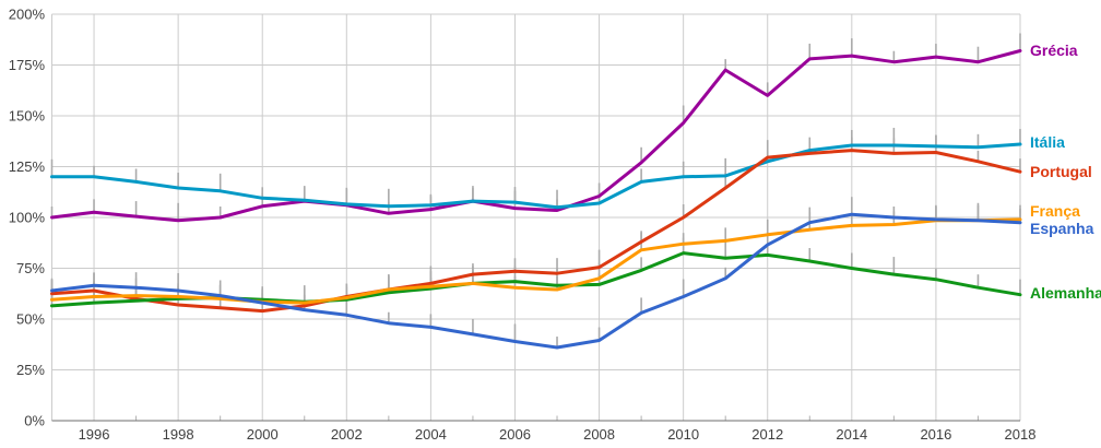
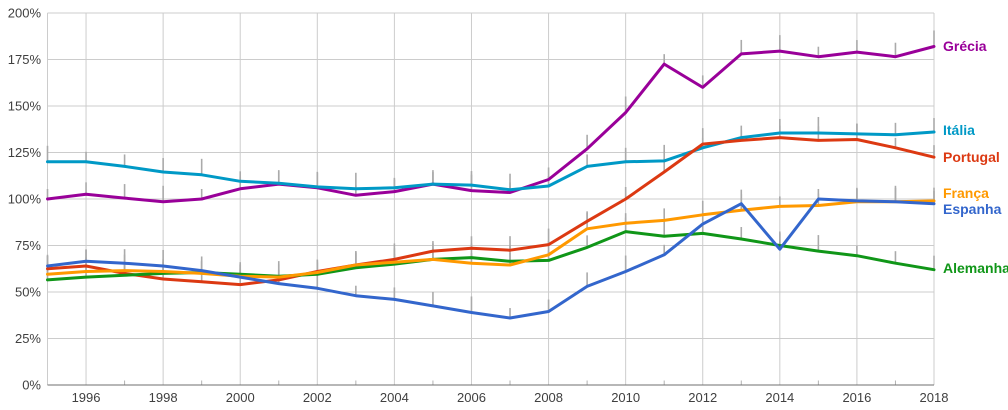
Espanha/2014: 102% -> 73%
